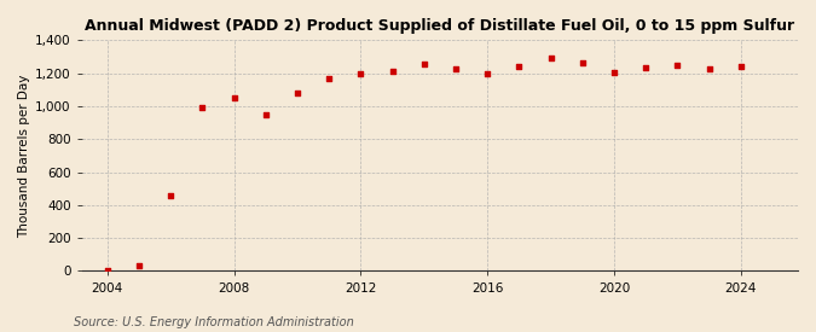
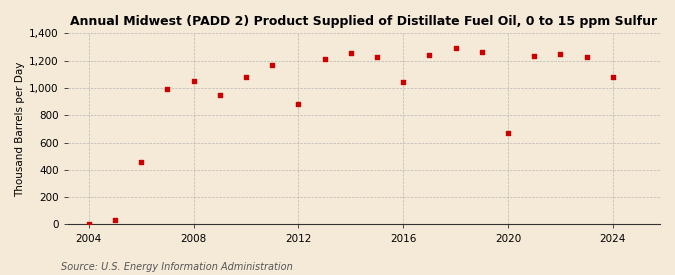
2012: 1,200 -> 880
2016: 1,200 -> 1,040
2020: 1,200 -> 670
2024: 1,240 -> 1,080
